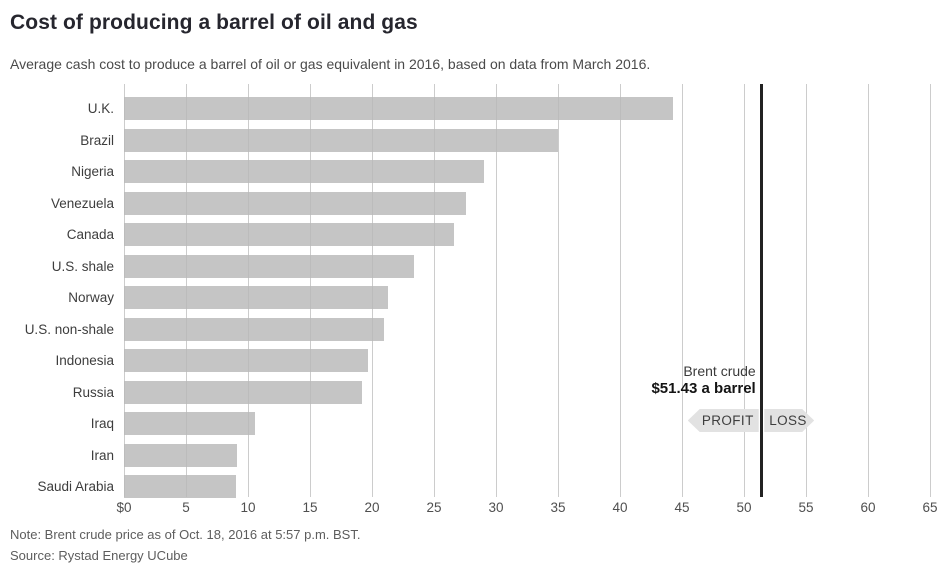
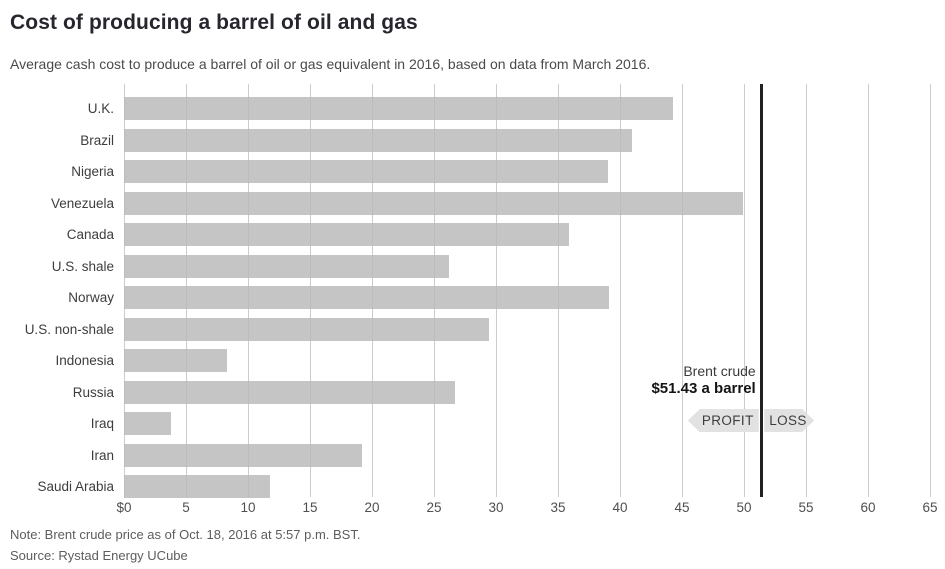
Brazil: 35.0 -> 41.0
Nigeria: 29.0 -> 39.0
Venezuela: 27.6 -> 49.9
Canada: 26.6 -> 35.9
U.S. shale: 23.4 -> 26.2
Norway: 21.3 -> 39.1
U.S. non-shale: 21.0 -> 29.4
Indonesia: 19.7 -> 8.3
Russia: 19.2 -> 26.7
Iraq: 10.6 -> 3.8
Iran: 9.1 -> 19.2
Saudi Arabia: 9.0 -> 11.8
